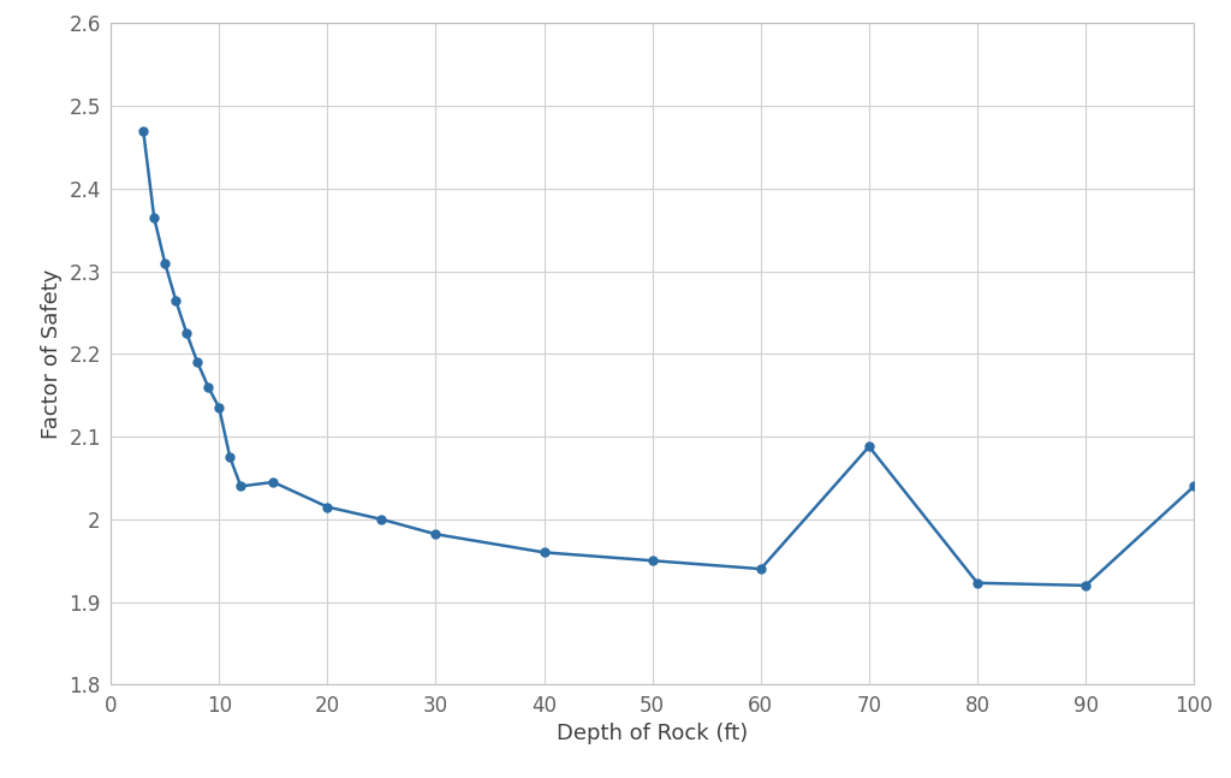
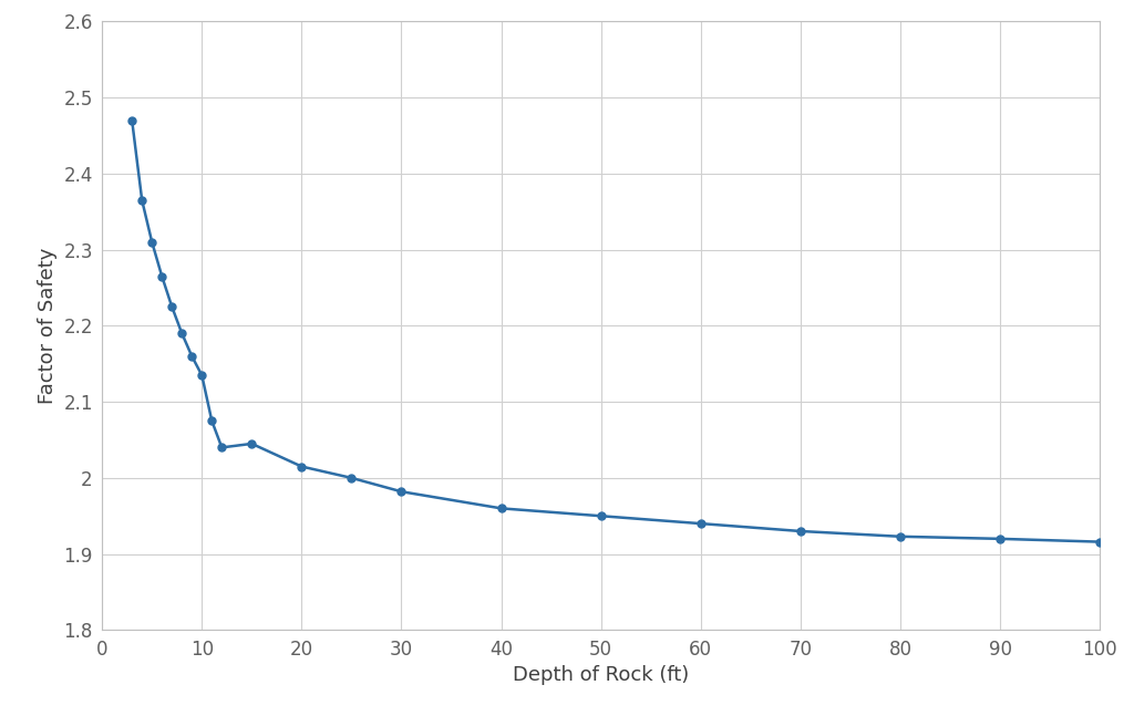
70: 2.088 -> 1.930
100: 2.040 -> 1.916
